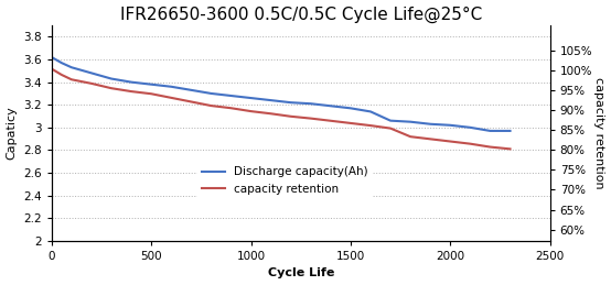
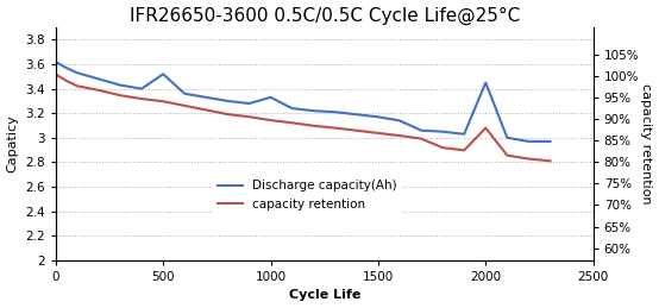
Discharge capacity(Ah)/500: 3.38 -> 3.52
Discharge capacity(Ah)/1000: 3.26 -> 3.33
Discharge capacity(Ah)/2000: 3.02 -> 3.45
capacity retention/2000: 82.2% -> 88.0%
